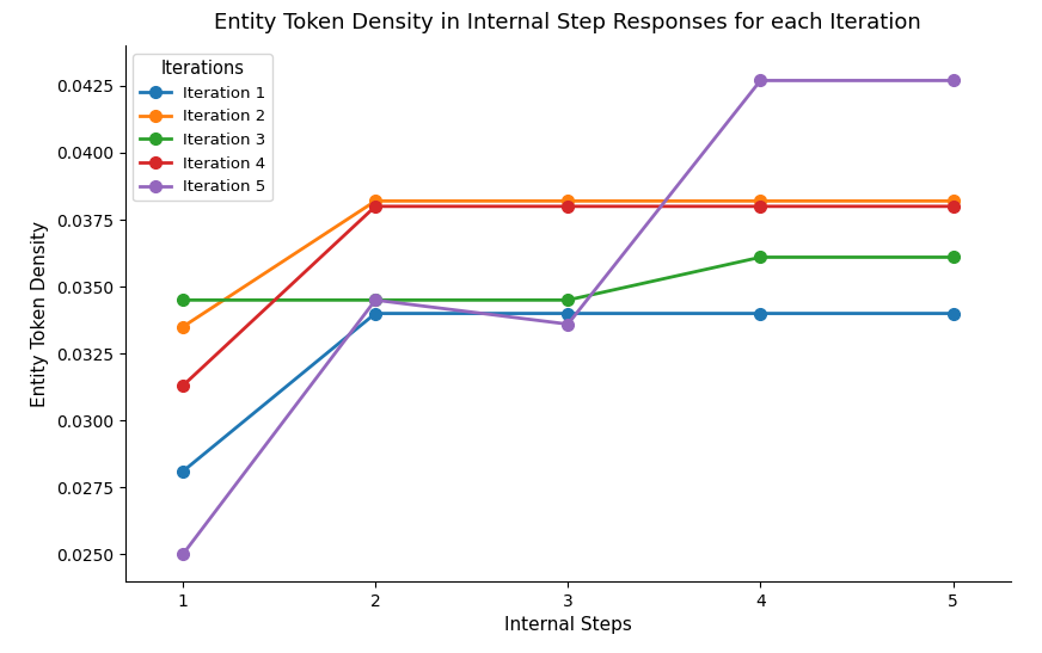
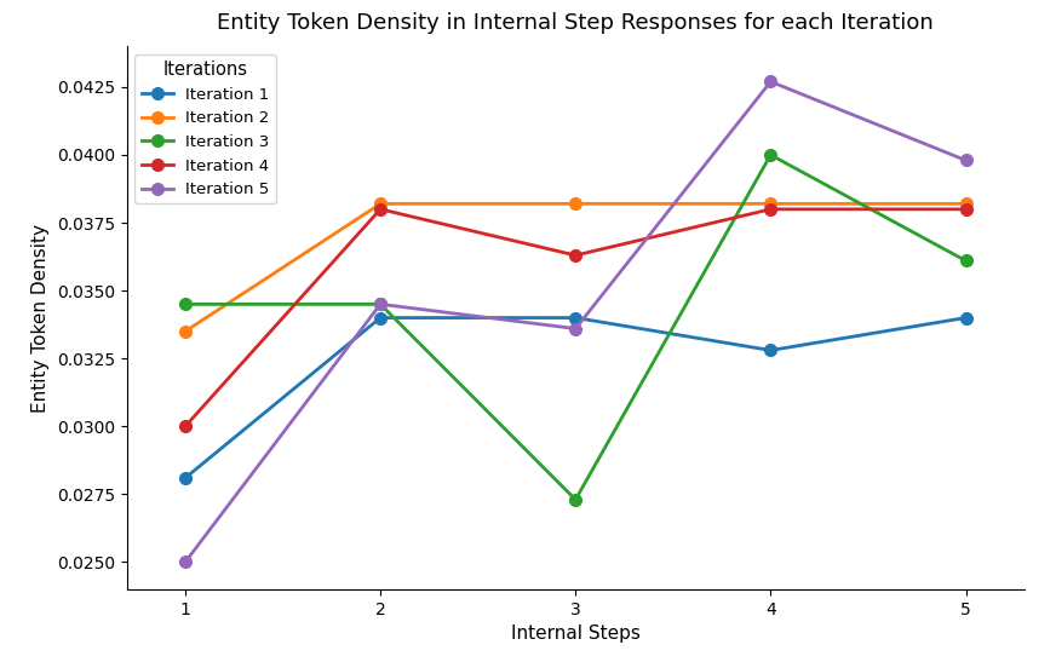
Iteration 4/1: 0.0313 -> 0.0300
Iteration 3/3: 0.0345 -> 0.0273
Iteration 4/3: 0.0380 -> 0.0363
Iteration 1/4: 0.0340 -> 0.0328
Iteration 3/4: 0.0361 -> 0.0400
Iteration 5/5: 0.0427 -> 0.0398
